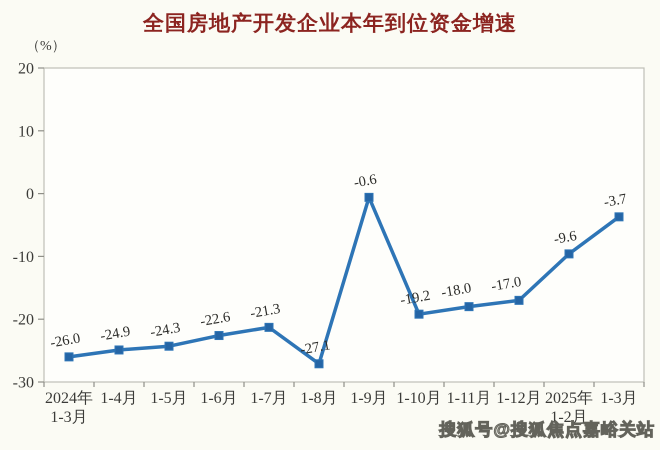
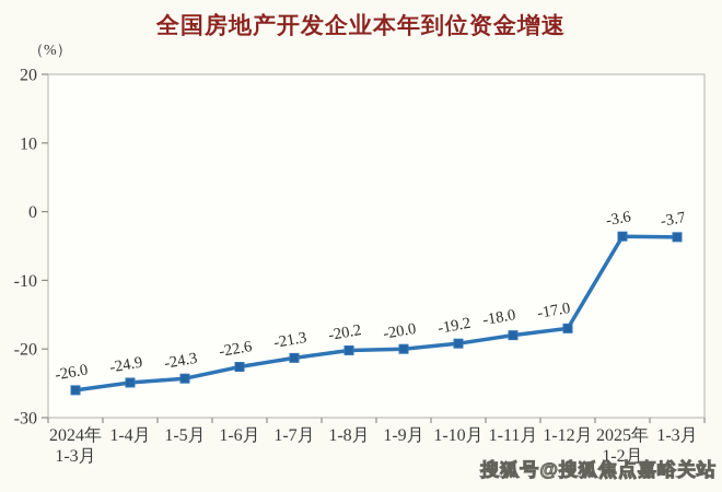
1-8月: -27.1 -> -20.2
1-9月: -0.6 -> -20.0
2025年 1-2月: -9.6 -> -3.6
